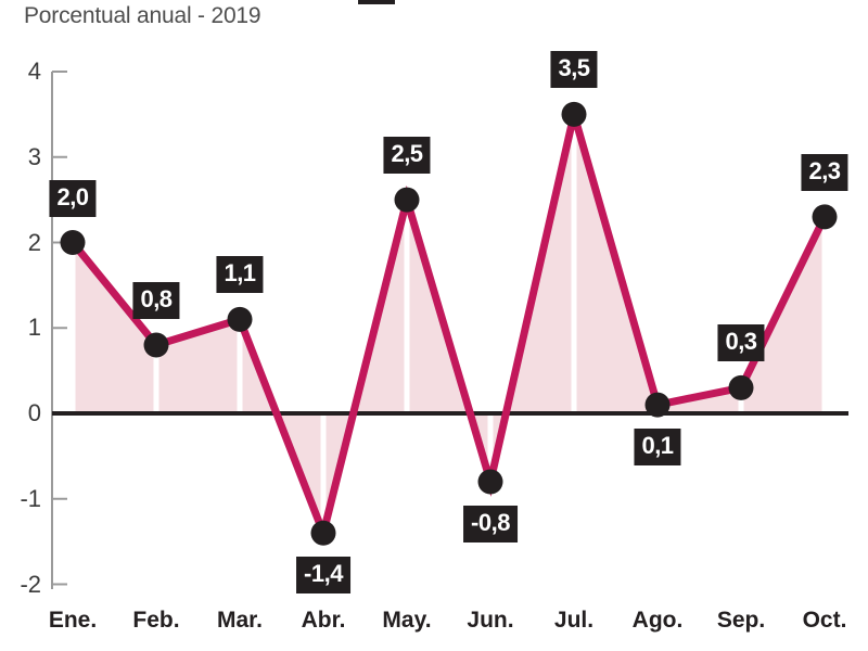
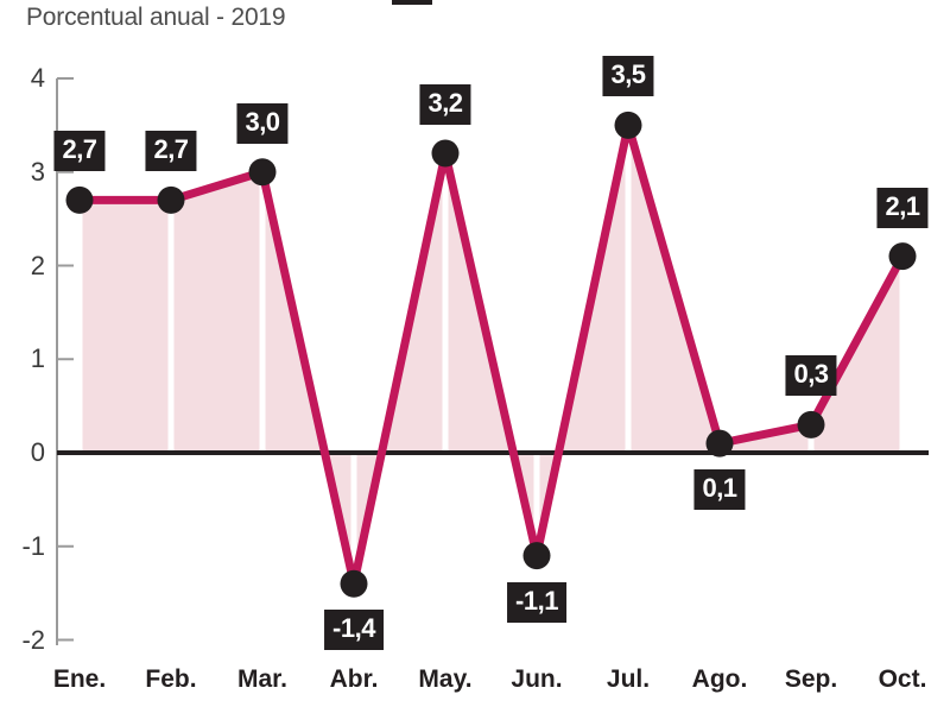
Ene.: 2,0 -> 2,7
Feb.: 0,8 -> 2,7
Mar.: 1,1 -> 3,0
May.: 2,5 -> 3,2
Jun.: -0,8 -> -1,1
Oct.: 2,3 -> 2,1
